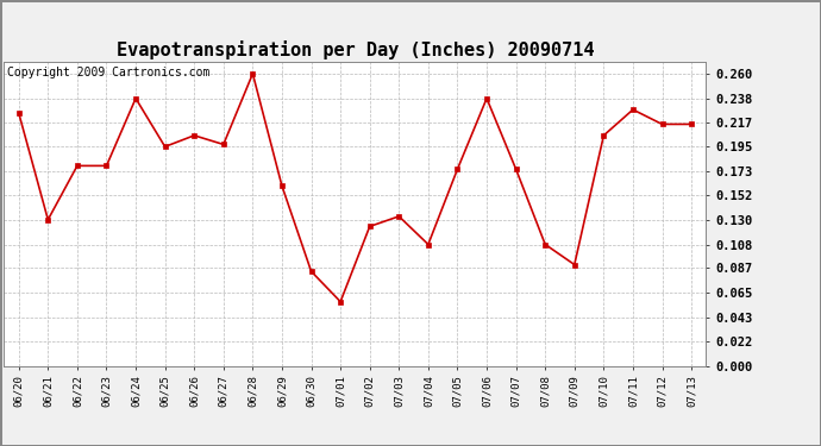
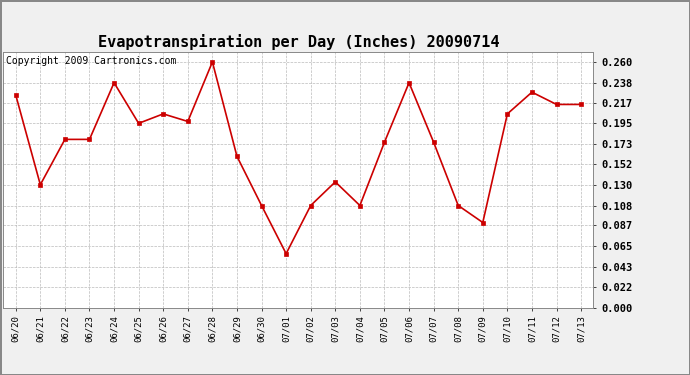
06/30: 0.084 -> 0.108
07/02: 0.124 -> 0.108
